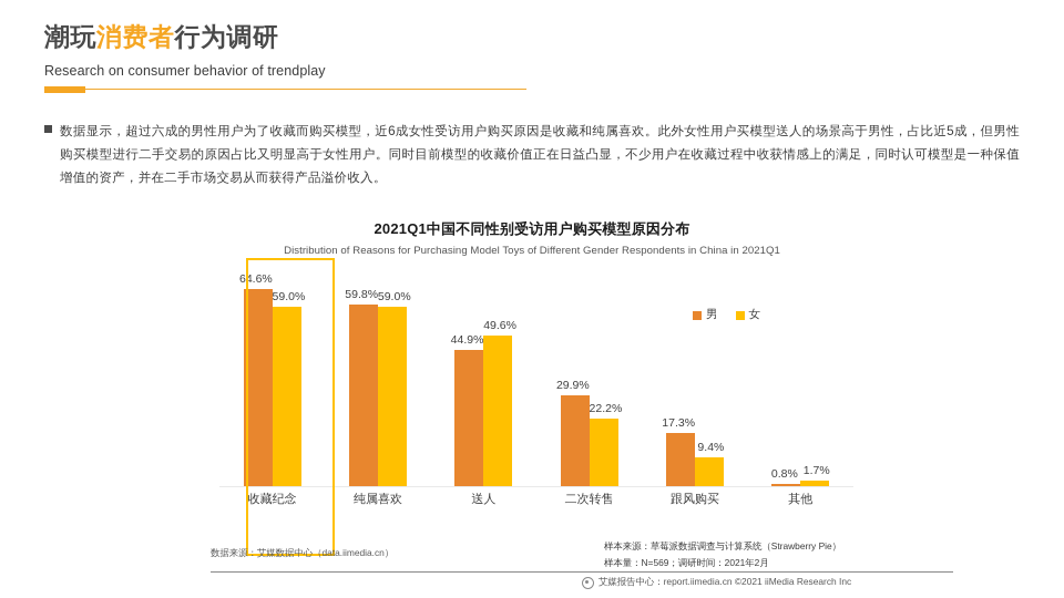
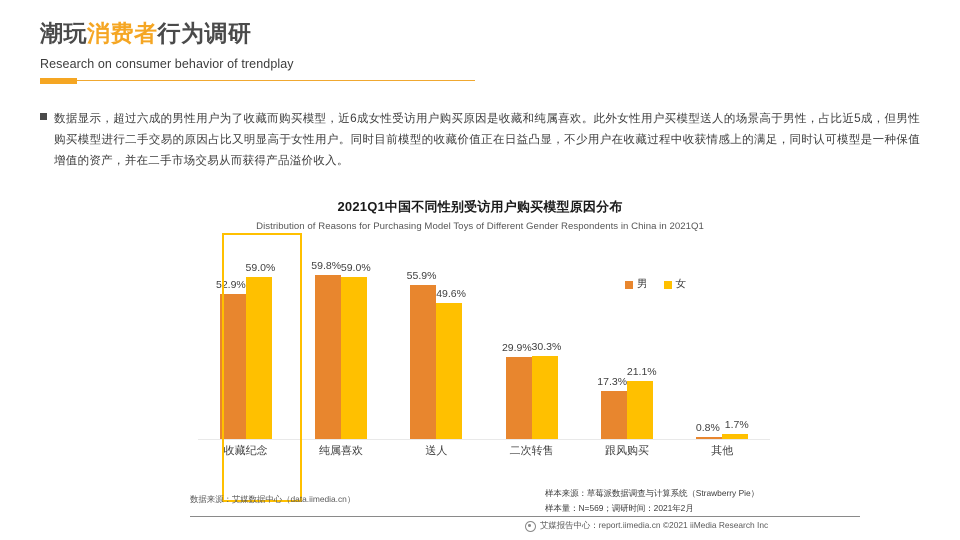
男/收藏纪念: 64.6% -> 52.9%
男/送人: 44.9% -> 55.9%
女/二次转售: 22.2% -> 30.3%
女/跟风购买: 9.4% -> 21.1%
